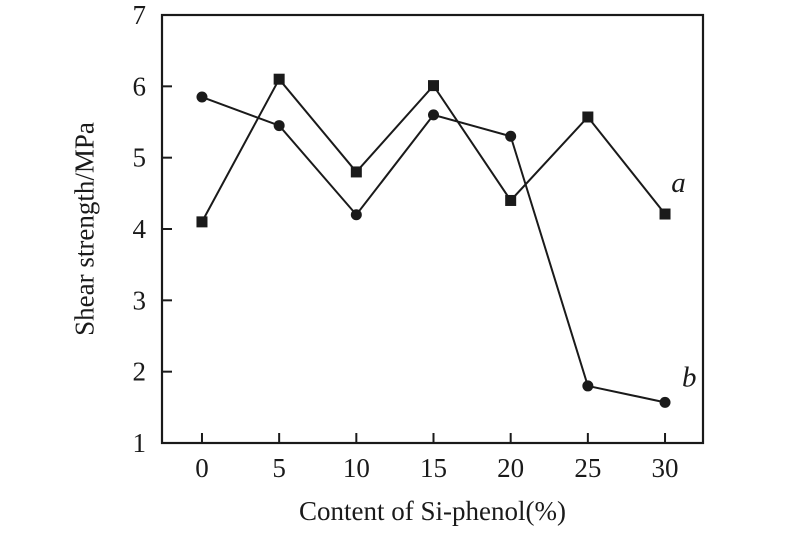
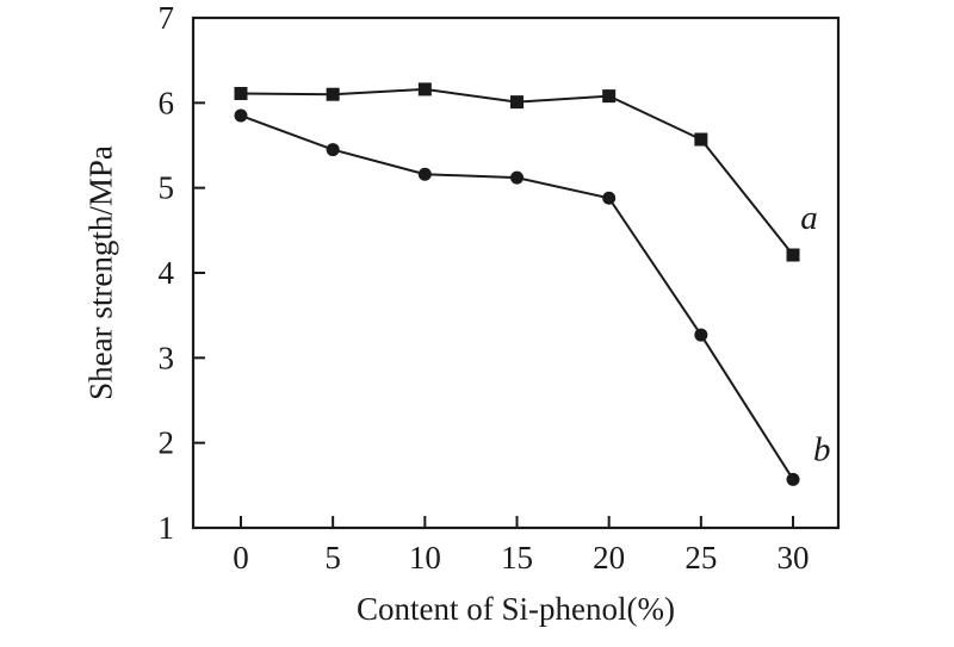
a/0: 4.1 -> 6.1
a/10: 4.8 -> 6.2
b/10: 4.2 -> 5.2
b/15: 5.6 -> 5.1
a/20: 4.4 -> 6.1
b/20: 5.3 -> 4.9
b/25: 1.8 -> 3.3
